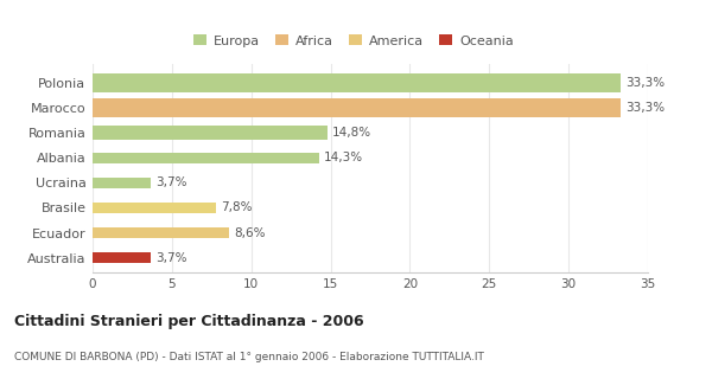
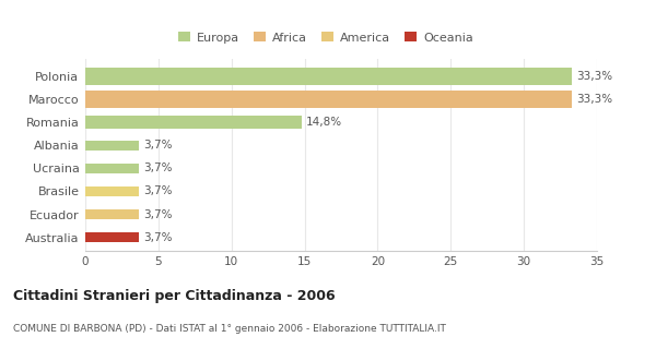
Albania: 14,3% -> 3,7%
Brasile: 7,8% -> 3,7%
Ecuador: 8,6% -> 3,7%
